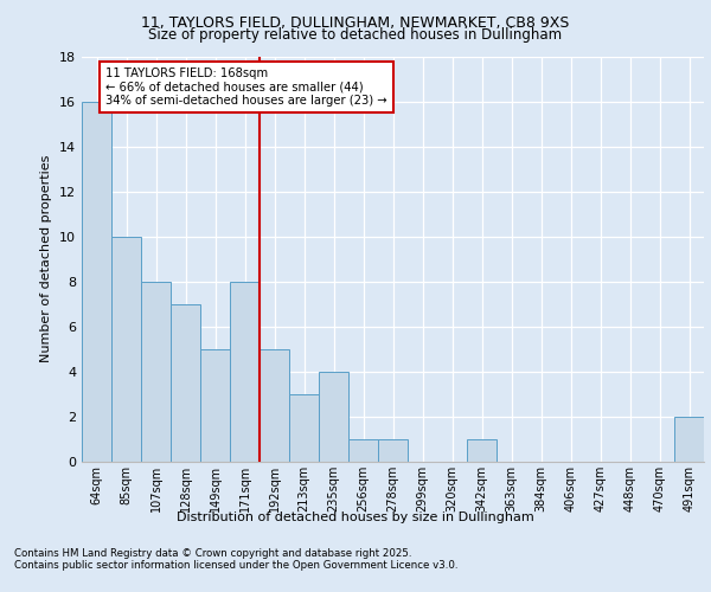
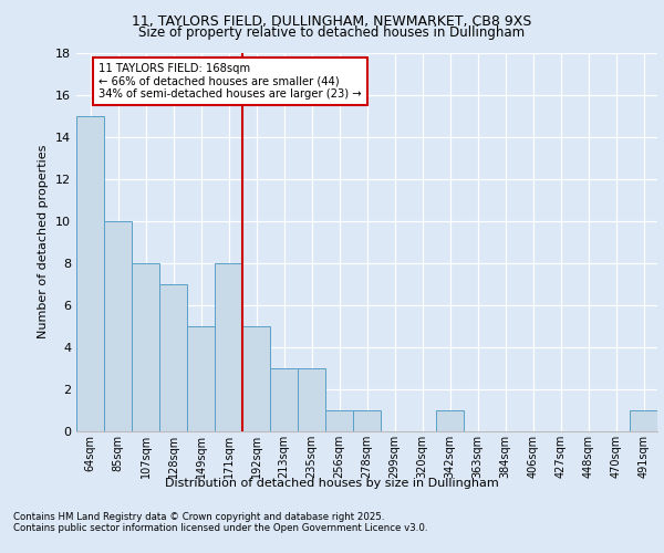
64sqm: 16 -> 15
235sqm: 4 -> 3
491sqm: 2 -> 1
